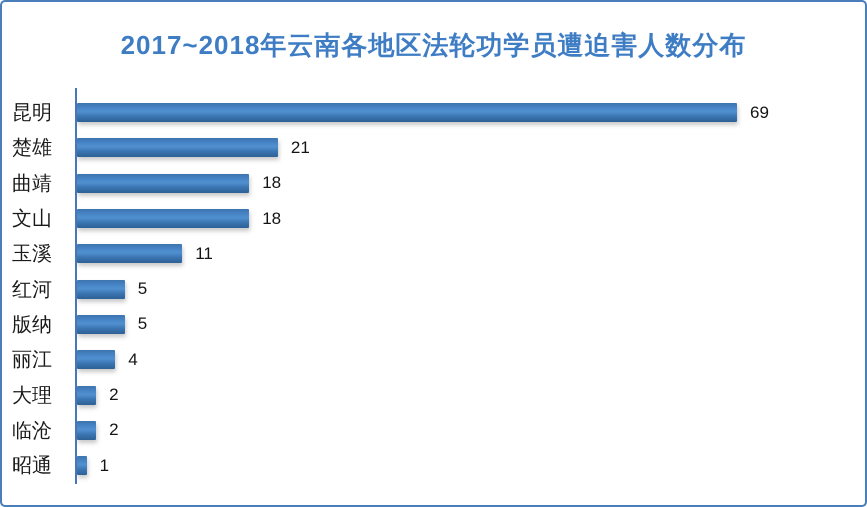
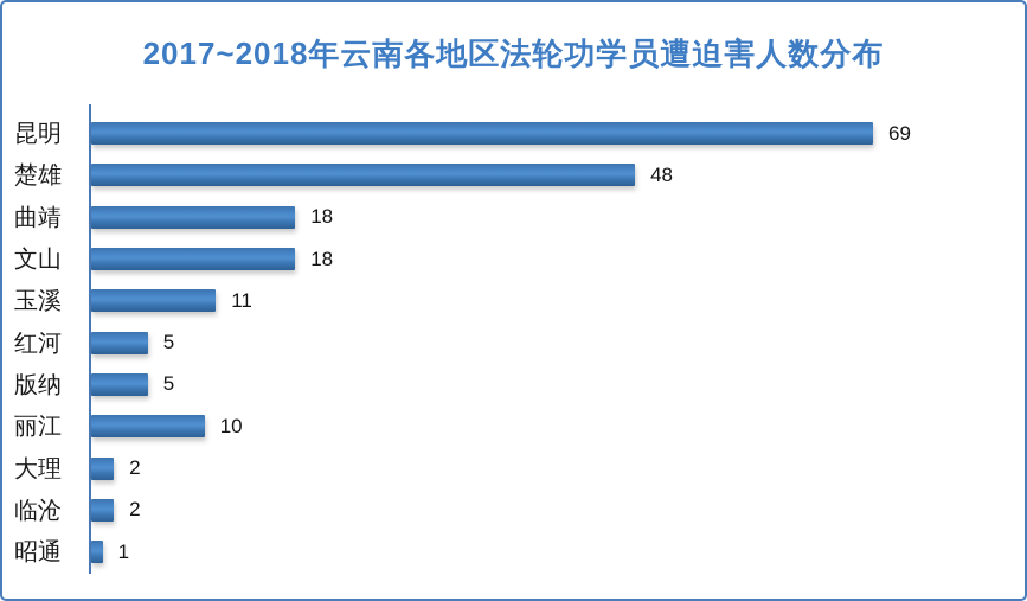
楚雄: 21 -> 48
丽江: 4 -> 10
